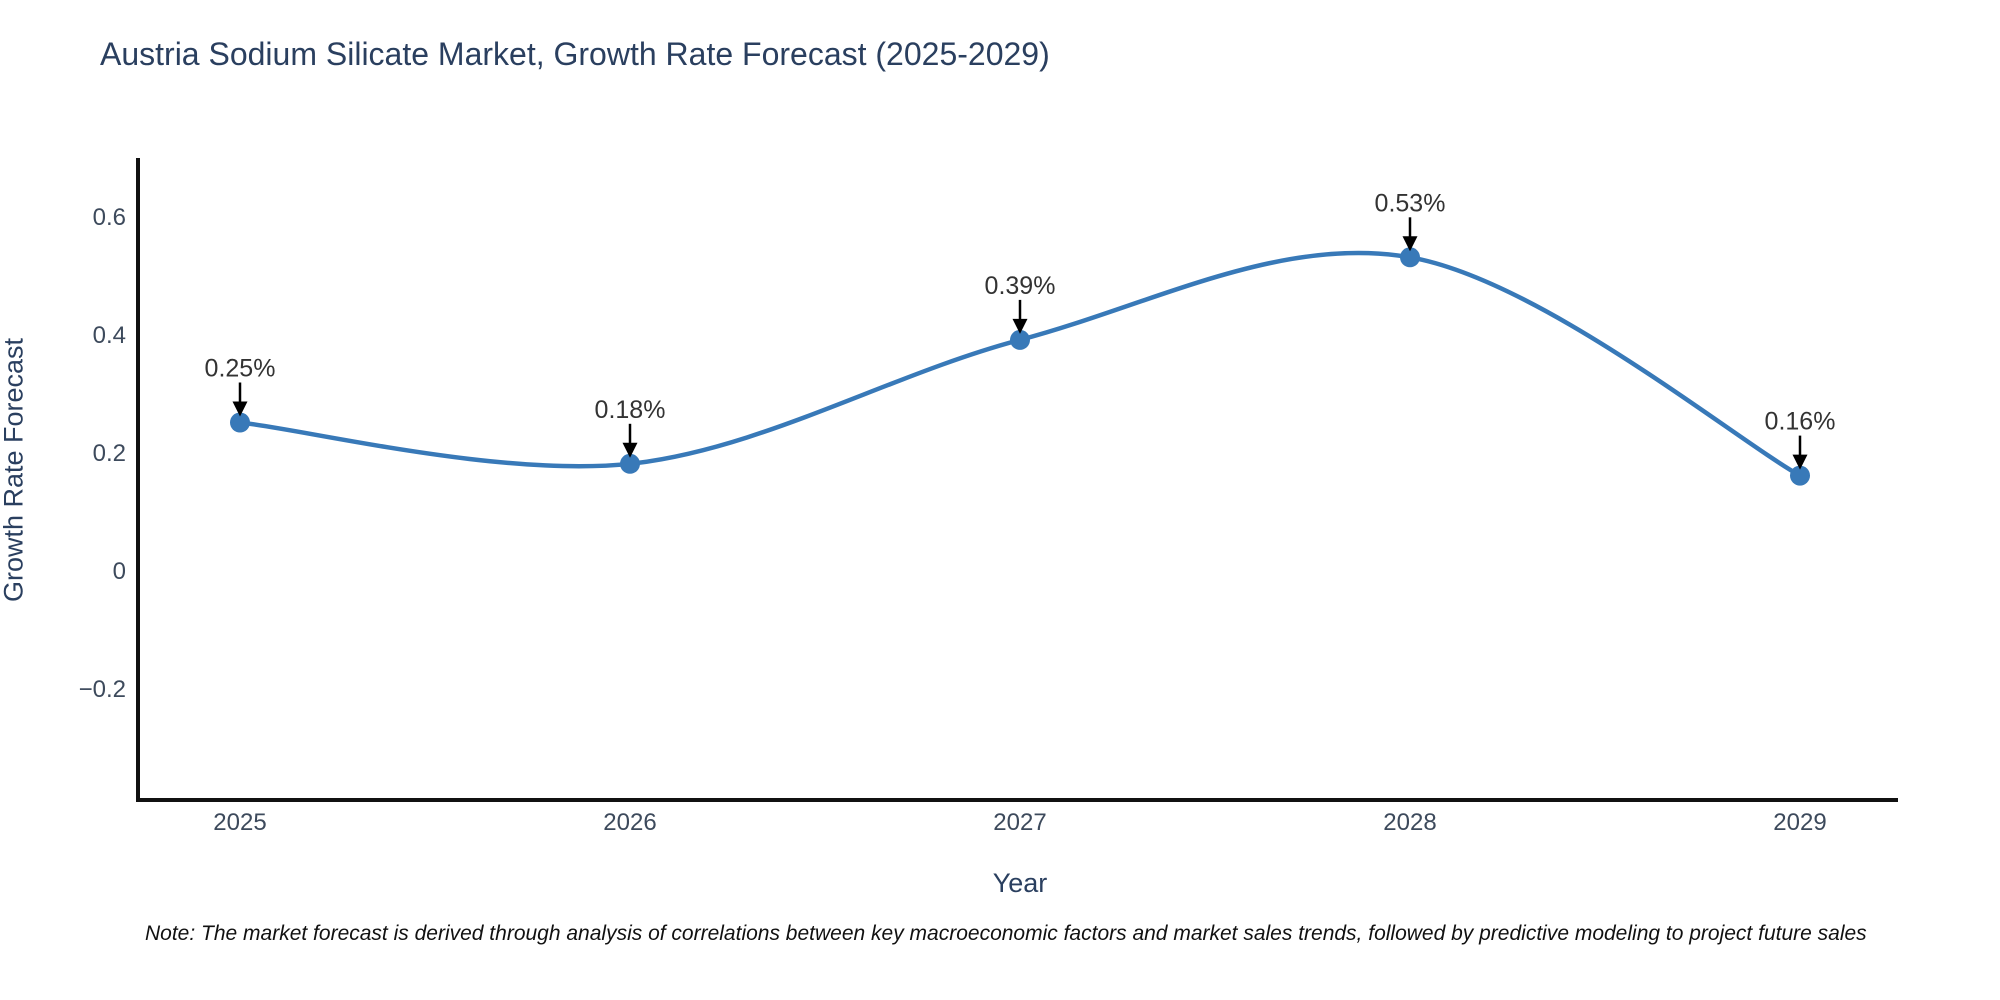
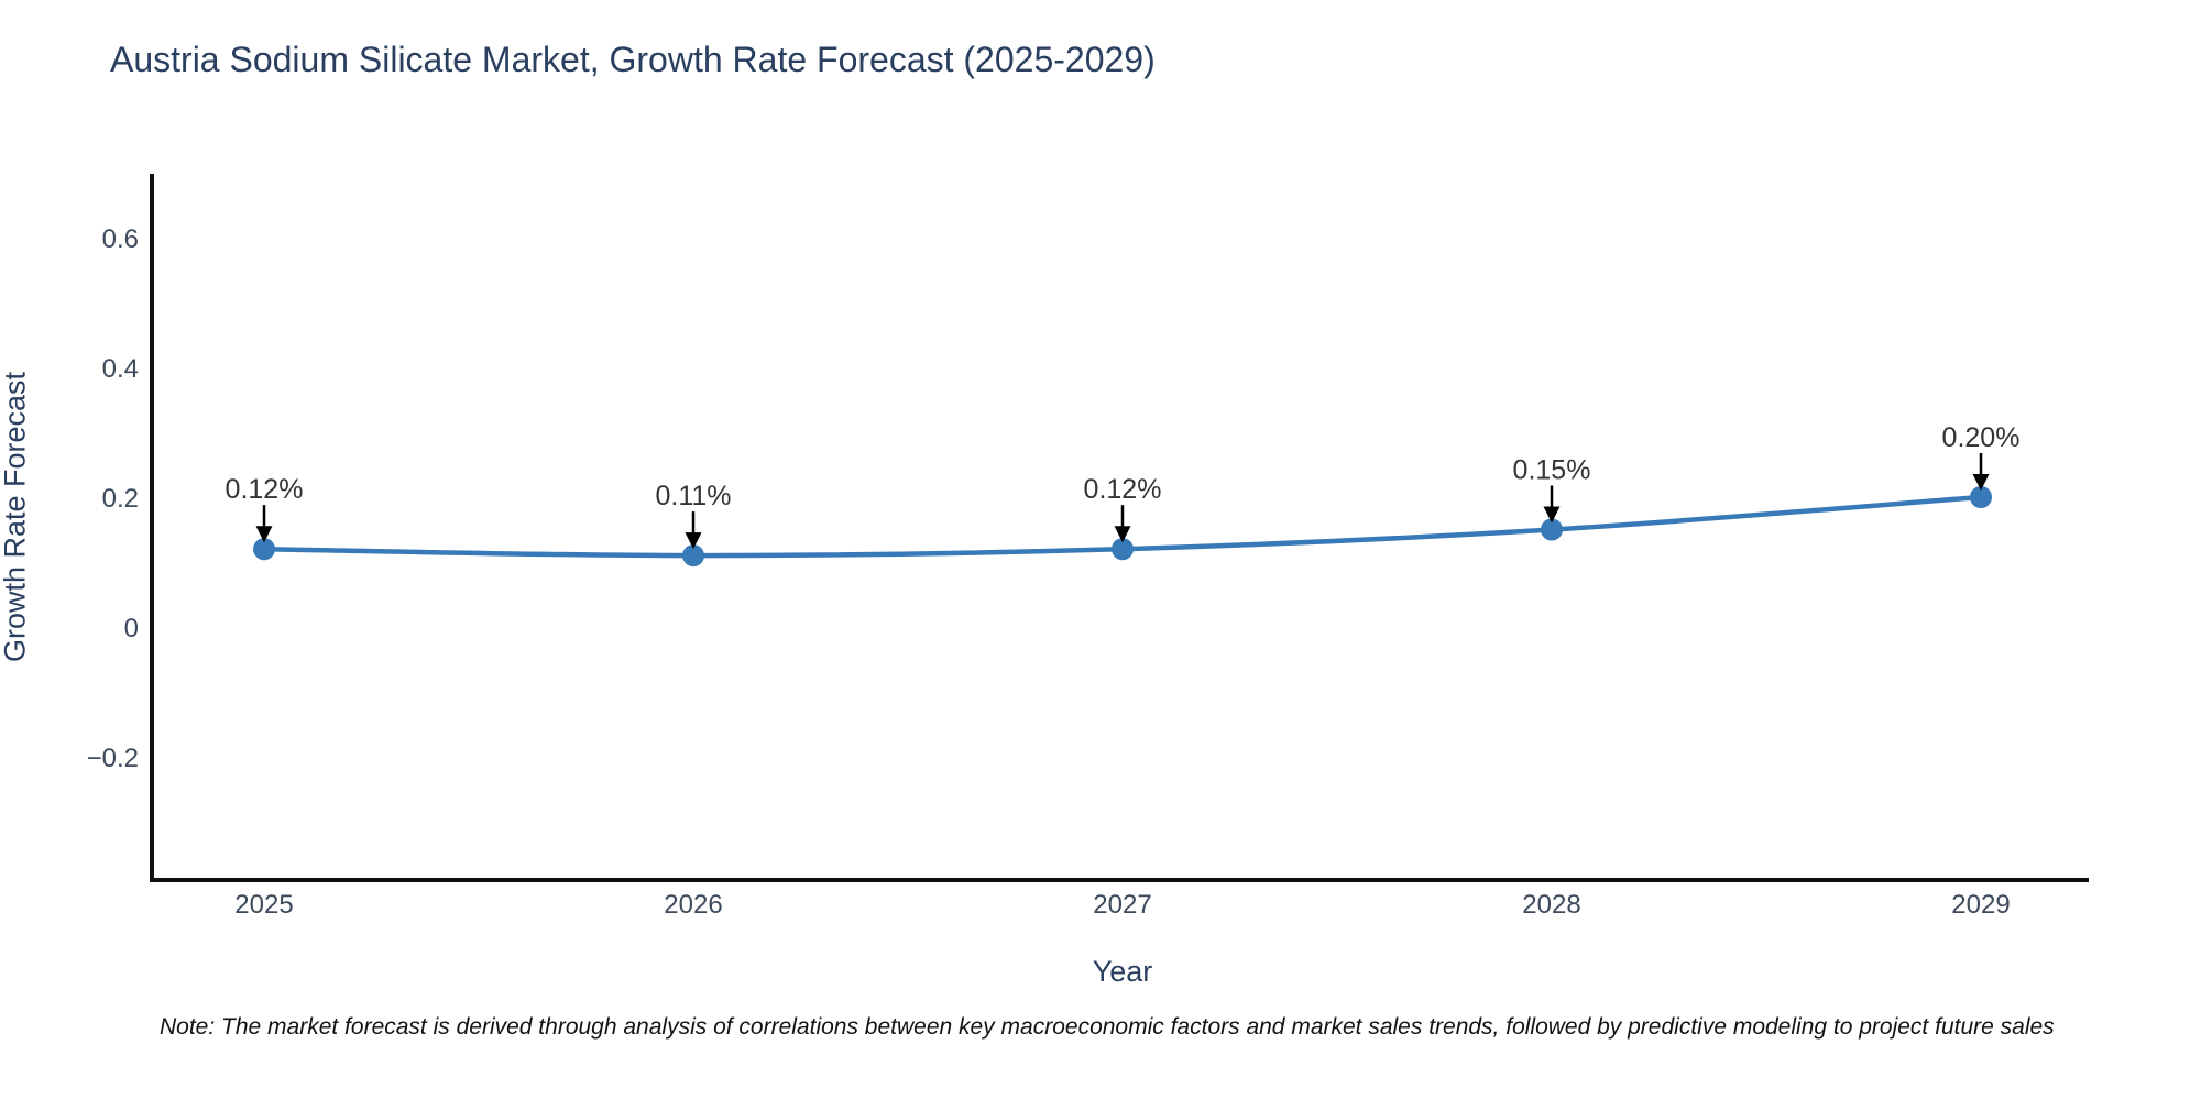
2025: 0.25% -> 0.12%
2026: 0.18% -> 0.11%
2027: 0.39% -> 0.12%
2028: 0.53% -> 0.15%
2029: 0.16% -> 0.20%
